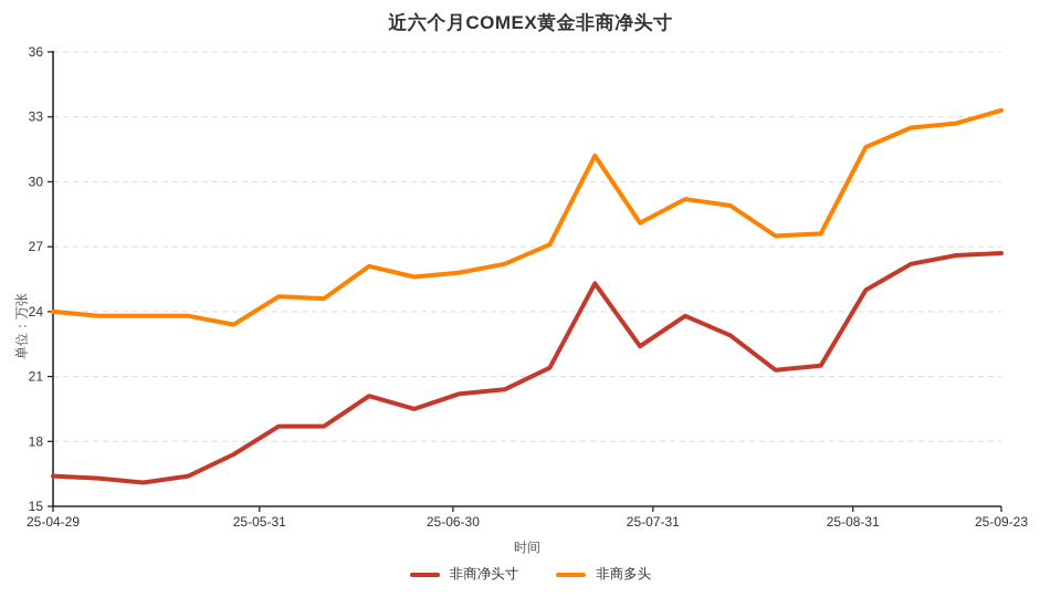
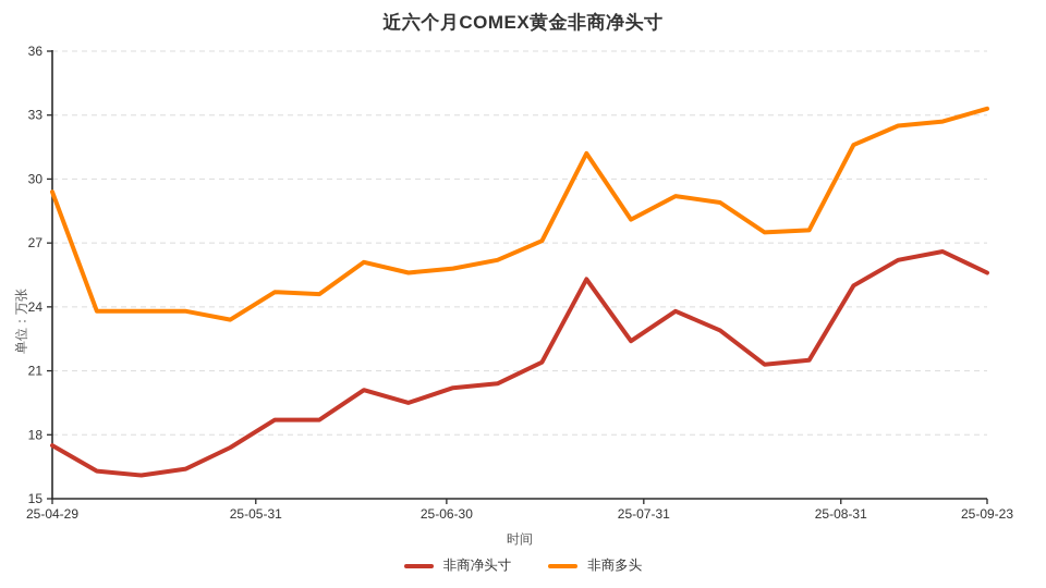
非商净头寸/25-04-29: 16.4 -> 17.5
非商多头/25-04-29: 24.0 -> 29.4
非商净头寸/25-09-23: 26.7 -> 25.6
